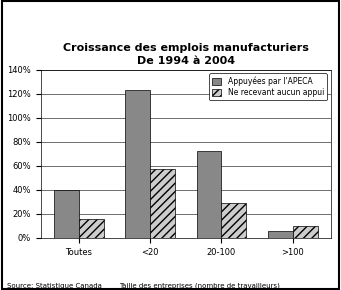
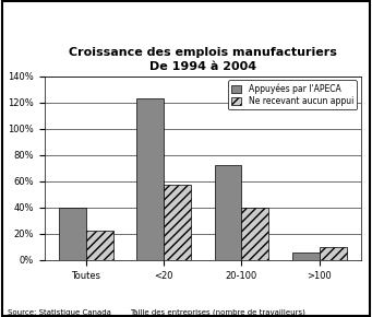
Ne recevant aucun appui/Toutes: 16% -> 22%
Ne recevant aucun appui/20-100: 29% -> 40%
